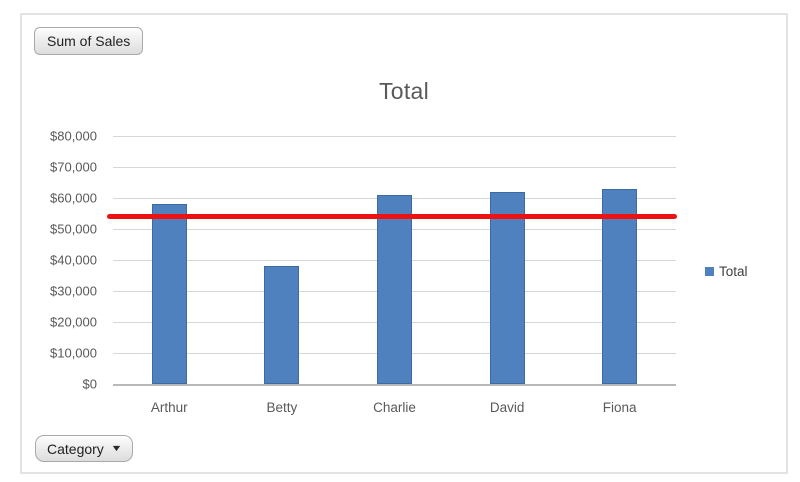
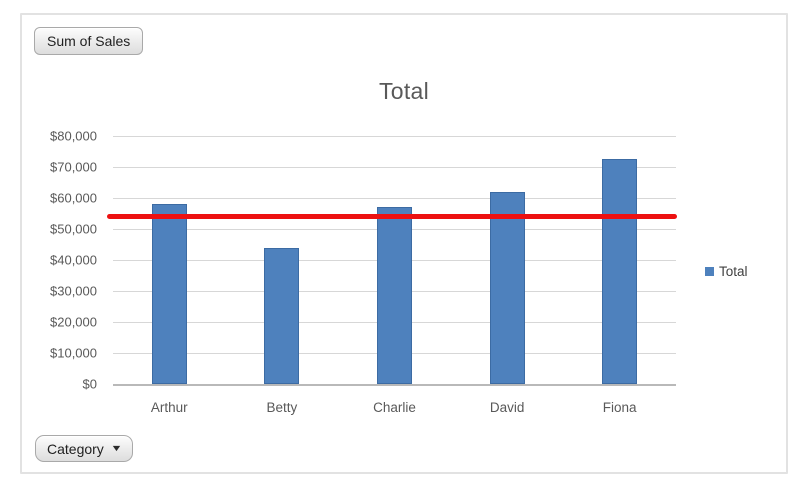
Betty: $38000 -> $44000
Charlie: $61000 -> $57000
Fiona: $63000 -> $72000
